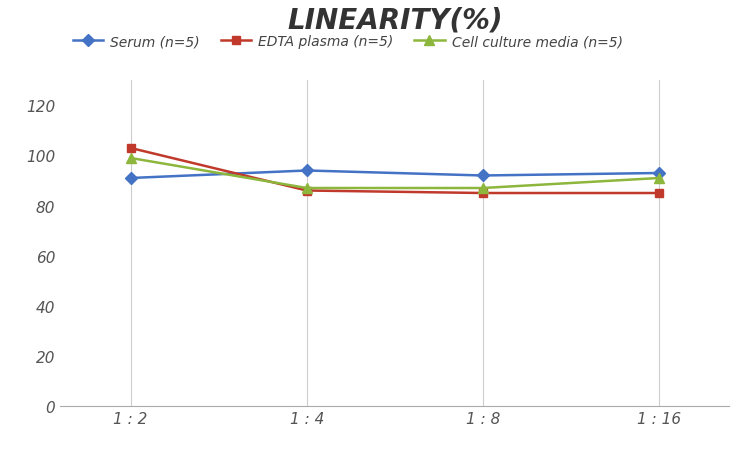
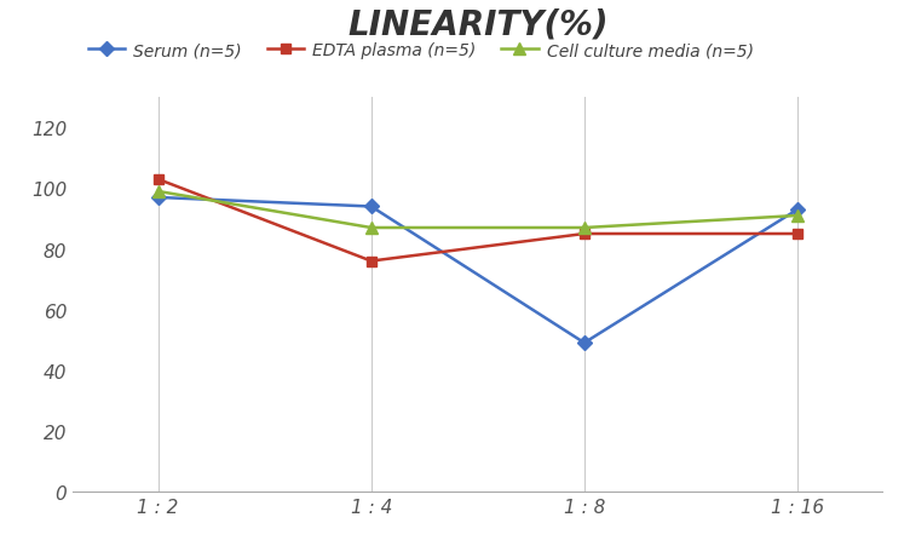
Serum (n=5)/1 : 2: 91 -> 97
EDTA plasma (n=5)/1 : 4: 86 -> 76
Serum (n=5)/1 : 8: 92 -> 49
